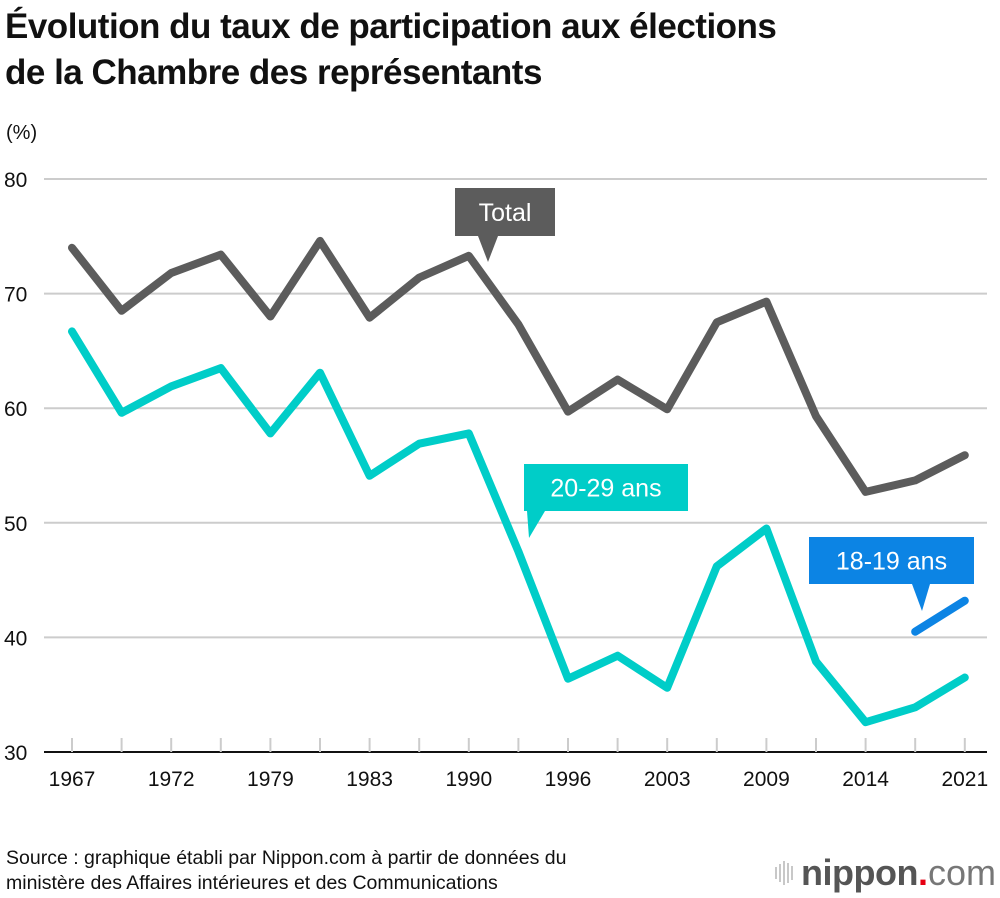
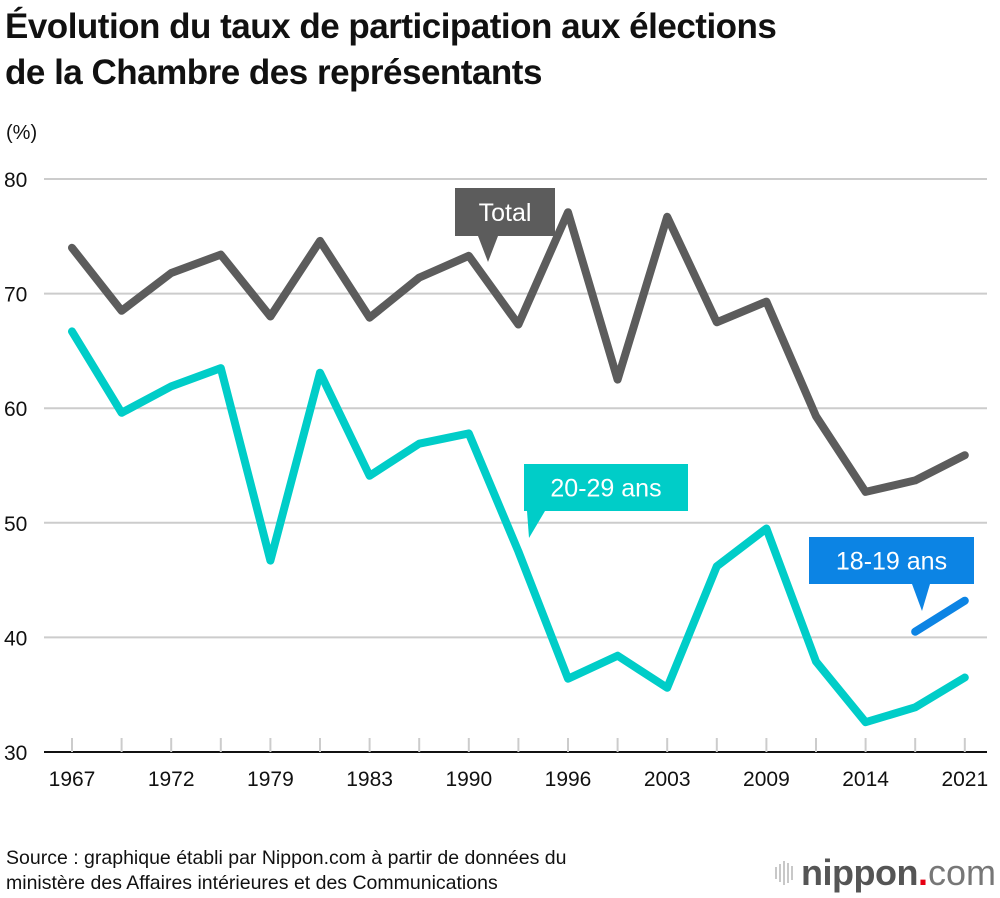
20-29 ans/1979: 57.8 -> 46.7
Total/1996: 59.7 -> 77.1
Total/2003: 59.9 -> 76.7
